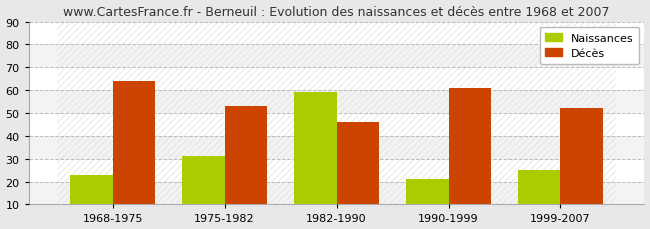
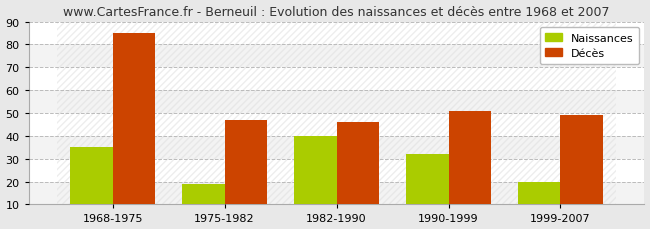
Naissances/1968-1975: 23 -> 35
Décès/1968-1975: 64 -> 85
Naissances/1975-1982: 31 -> 19
Décès/1975-1982: 53 -> 47
Naissances/1982-1990: 59 -> 40
Naissances/1990-1999: 21 -> 32
Décès/1990-1999: 61 -> 51
Naissances/1999-2007: 25 -> 20
Décès/1999-2007: 52 -> 49
